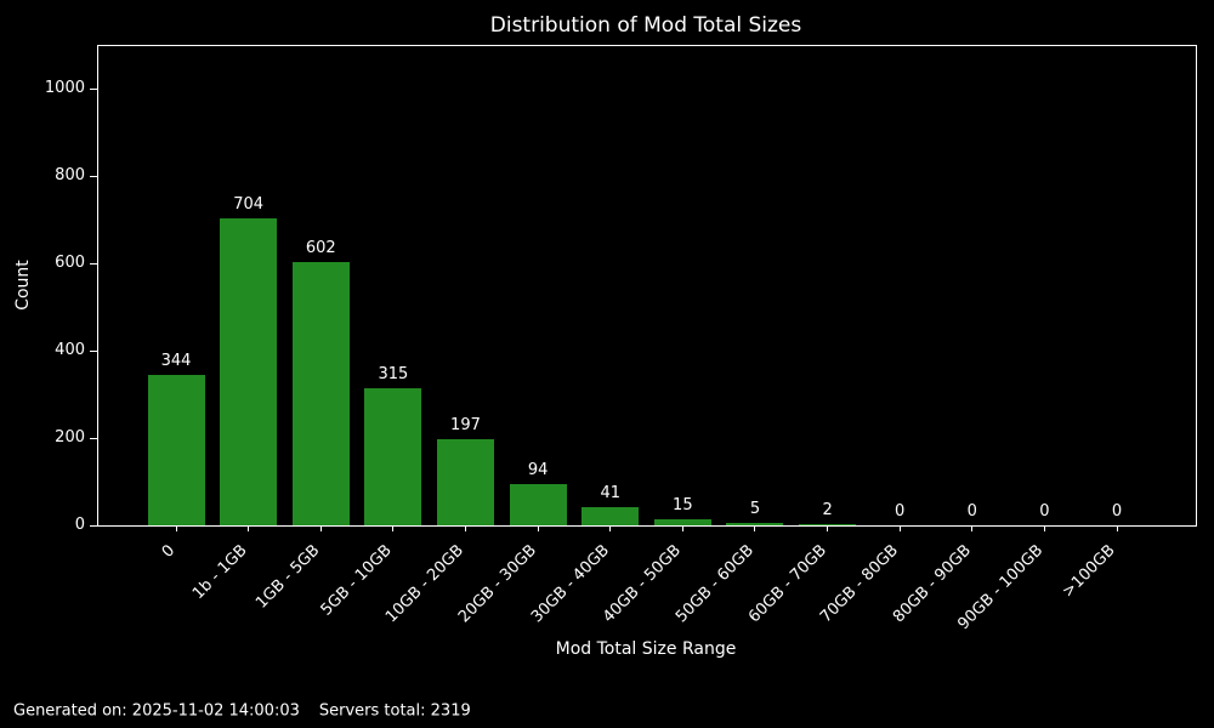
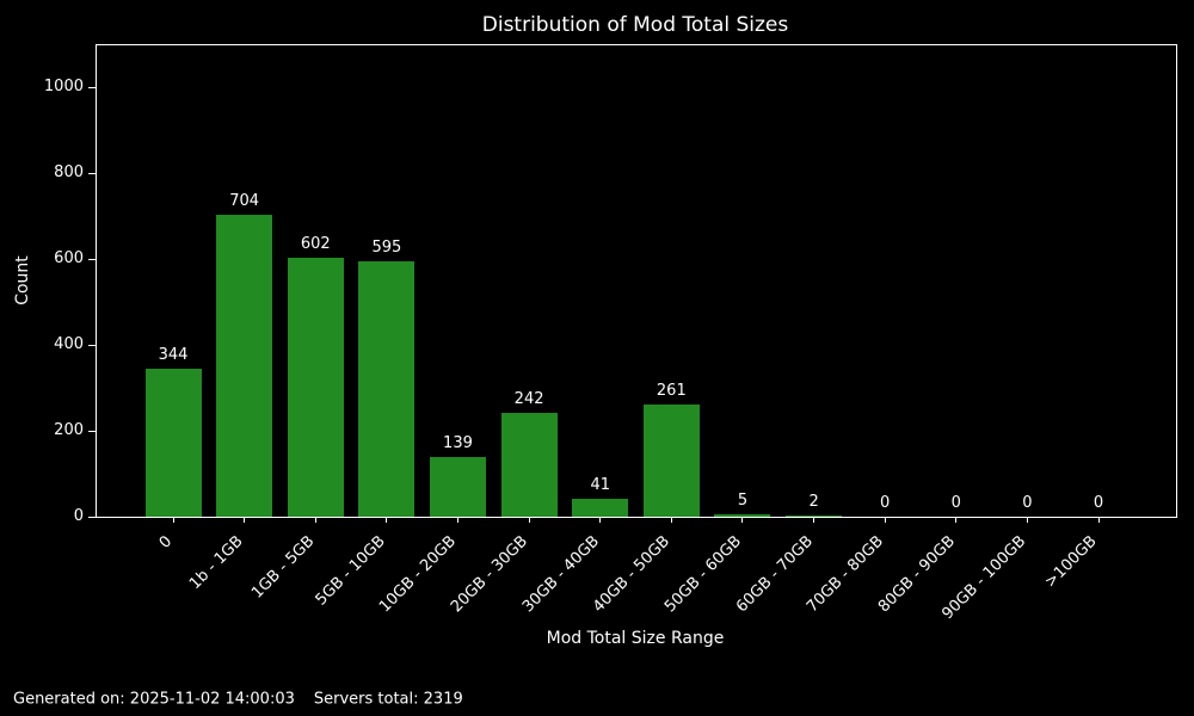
5GB - 10GB: 315 -> 595
10GB - 20GB: 197 -> 139
20GB - 30GB: 94 -> 242
40GB - 50GB: 15 -> 261
